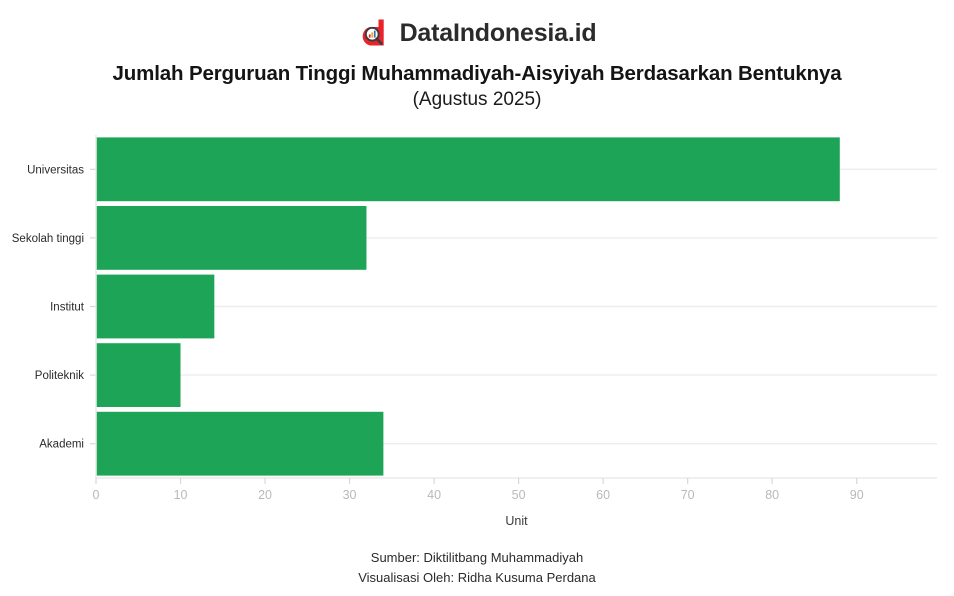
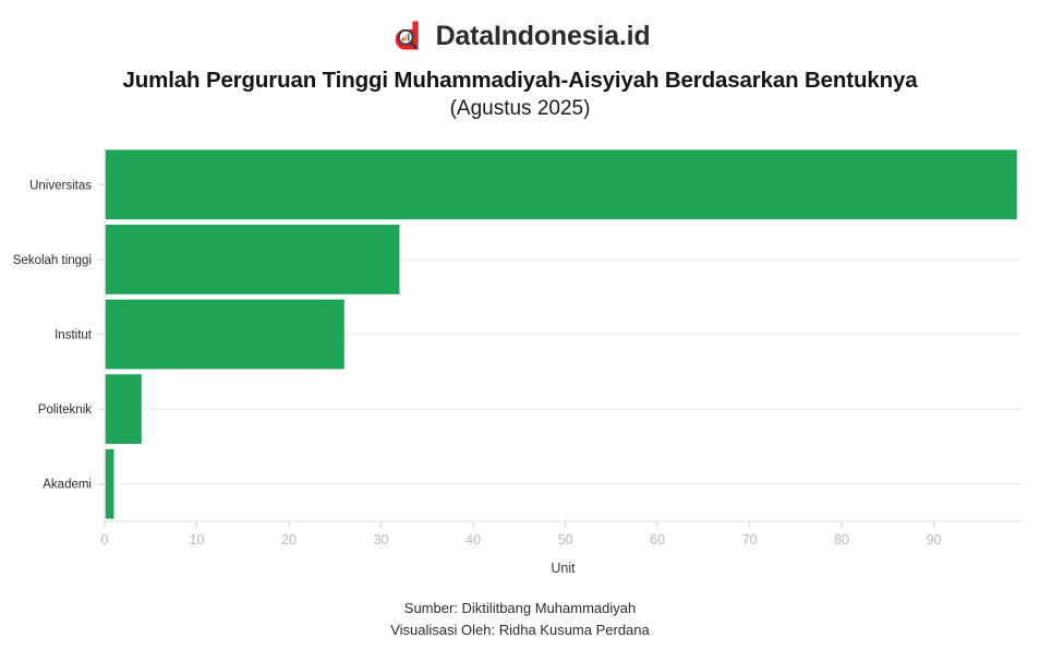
Universitas: 88 -> 99
Institut: 14 -> 26
Politeknik: 10 -> 4
Akademi: 34 -> 1
